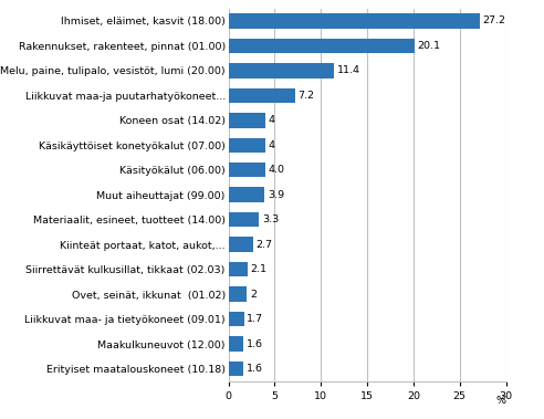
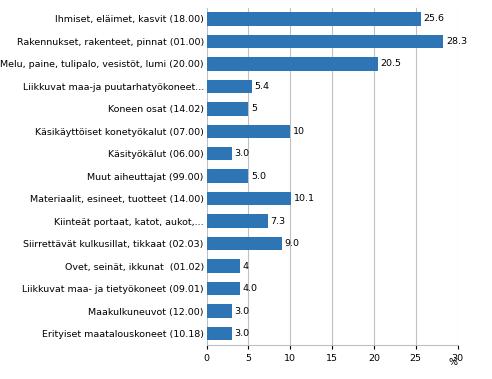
Ihmiset, eläimet, kasvit (18.00): 27.2 -> 25.6
Rakennukset, rakenteet, pinnat (01.00): 20.1 -> 28.3
Melu, paine, tulipalo, vesistöt, lumi (20.00): 11.4 -> 20.5
Liikkuvat maa-ja puutarhatyökoneet...: 7.2 -> 5.4
Koneen osat (14.02): 4 -> 5
Käsikäyttöiset konetyökalut (07.00): 4 -> 10
Käsityökälut (06.00): 4.0 -> 3.0
Muut aiheuttajat (99.00): 4 -> 5
Materiaalit, esineet, tuotteet (14.00): 3.3 -> 10.1
Kiinteät portaat, katot, aukot,...: 2.7 -> 7.3
Siirrettävät kulkusillat, tikkaat (02.03): 2.1 -> 9.0
Ovet, seinät, ikkunat (01.02): 2 -> 4
Liikkuvat maa- ja tietyökoneet (09.01): 2 -> 4
Maakulkuneuvot (12.00): 1.6 -> 3.0
Erityiset maatalouskoneet (10.18): 1.6 -> 3.0
